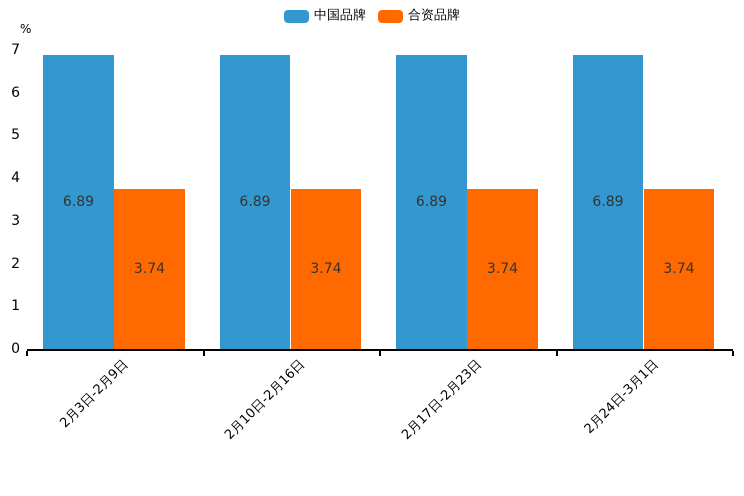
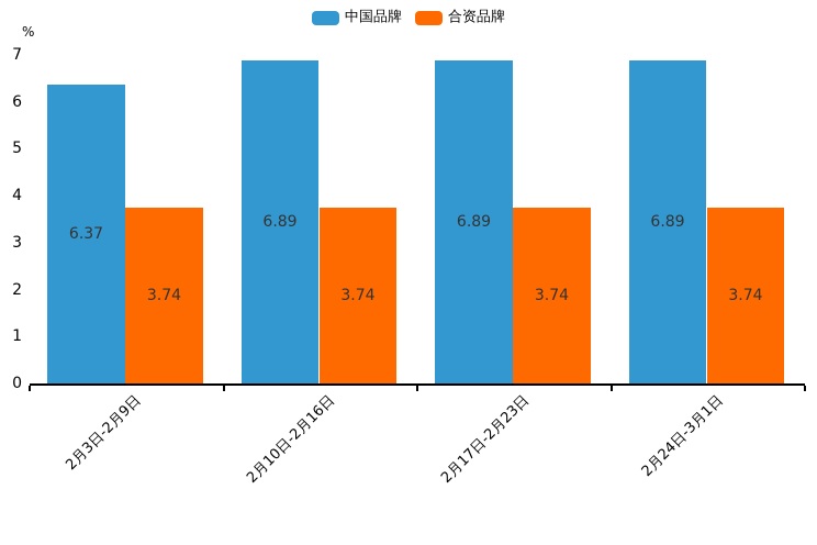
中国品牌/2月3日-2月9日: 6.89 -> 6.37
